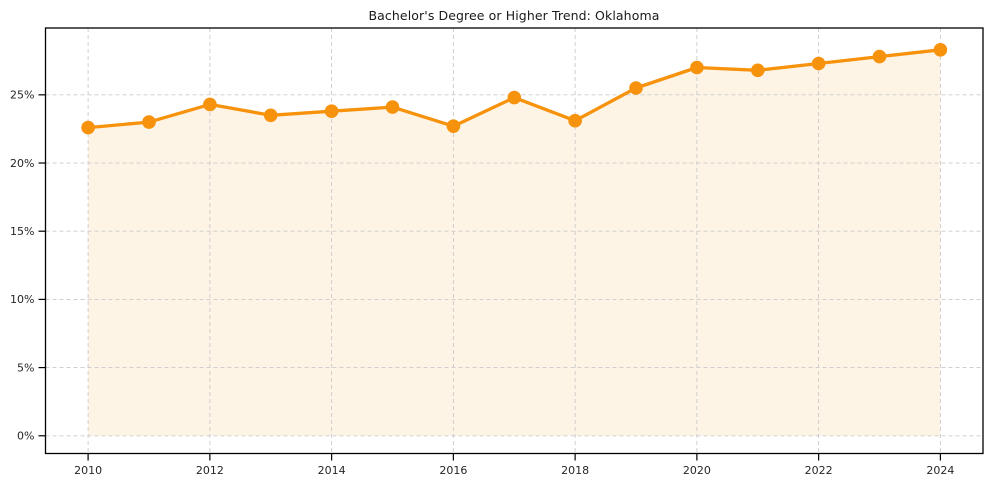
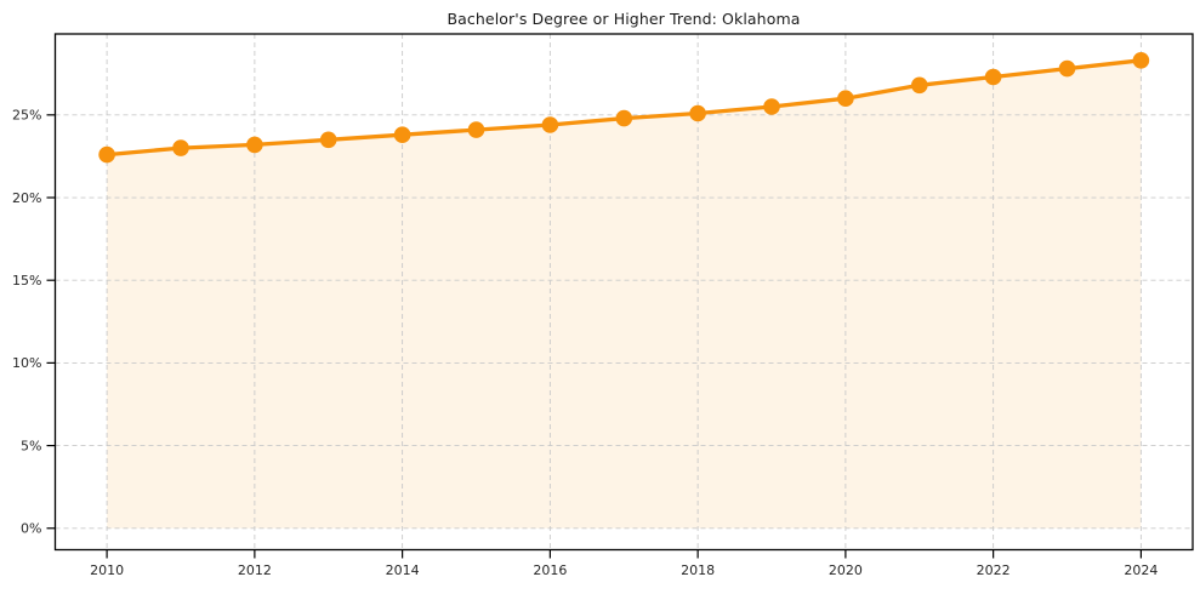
2012: 24.3% -> 23.2%
2016: 22.7% -> 24.4%
2018: 23.1% -> 25.1%
2020: 27.0% -> 26.0%
